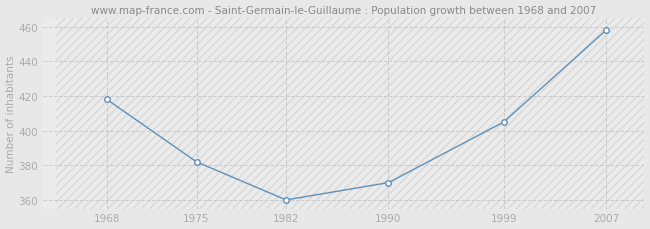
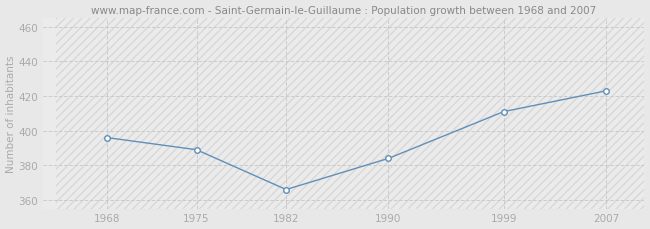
1968: 418 -> 396
1975: 382 -> 389
1982: 360 -> 366
1990: 370 -> 384
1999: 405 -> 411
2007: 458 -> 423
